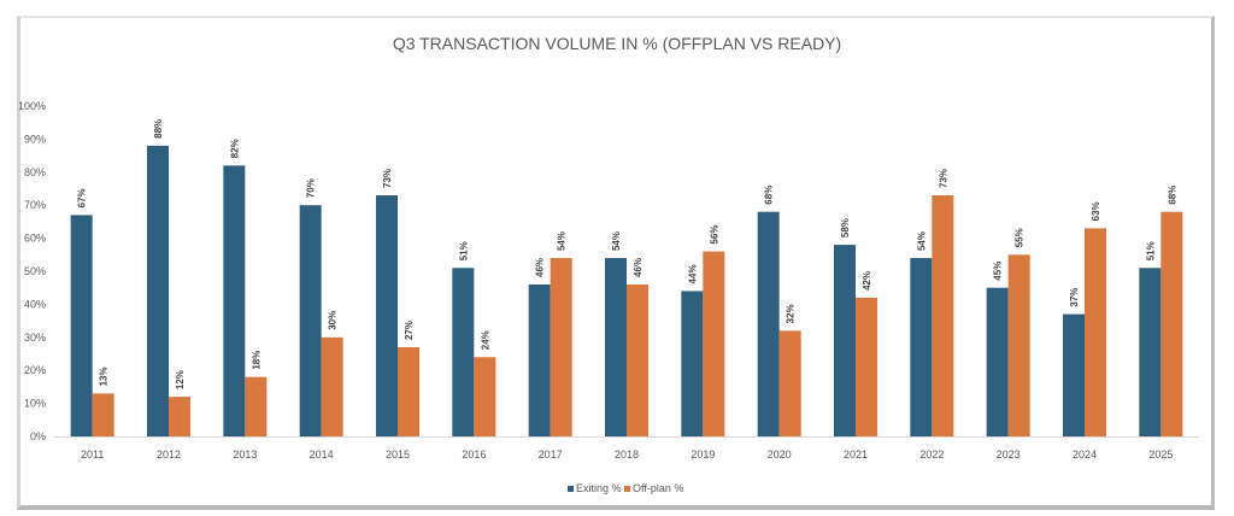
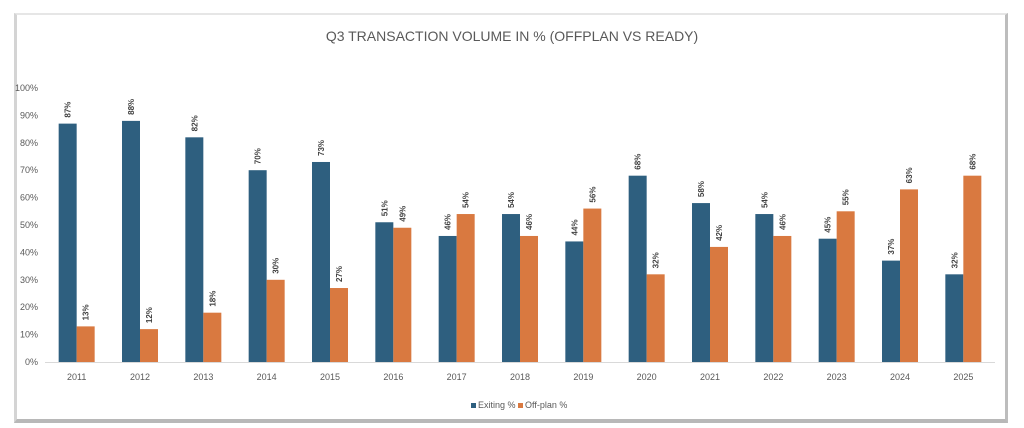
Exiting %/2011: 67% -> 87%
Off-plan %/2016: 24% -> 49%
Off-plan %/2022: 73% -> 46%
Exiting %/2025: 51% -> 32%
